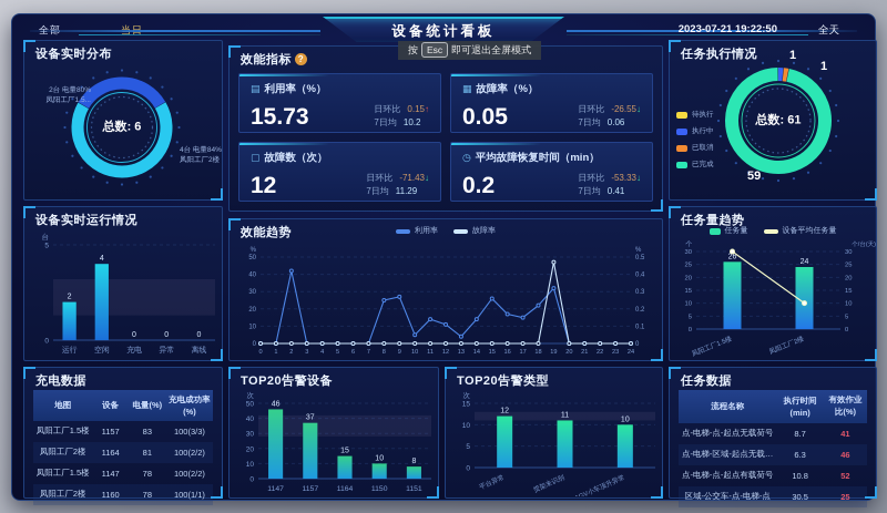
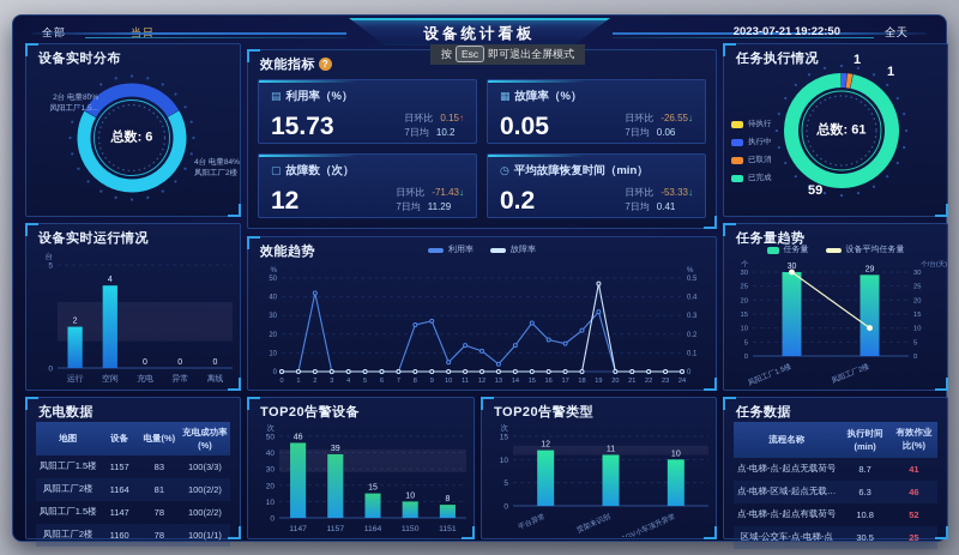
TOP20告警设备/1157: 37 -> 39
任务量趋势/任务量/凤阳工厂1.5楼: 26 -> 30
任务量趋势/任务量/凤阳工厂2楼: 24 -> 29
